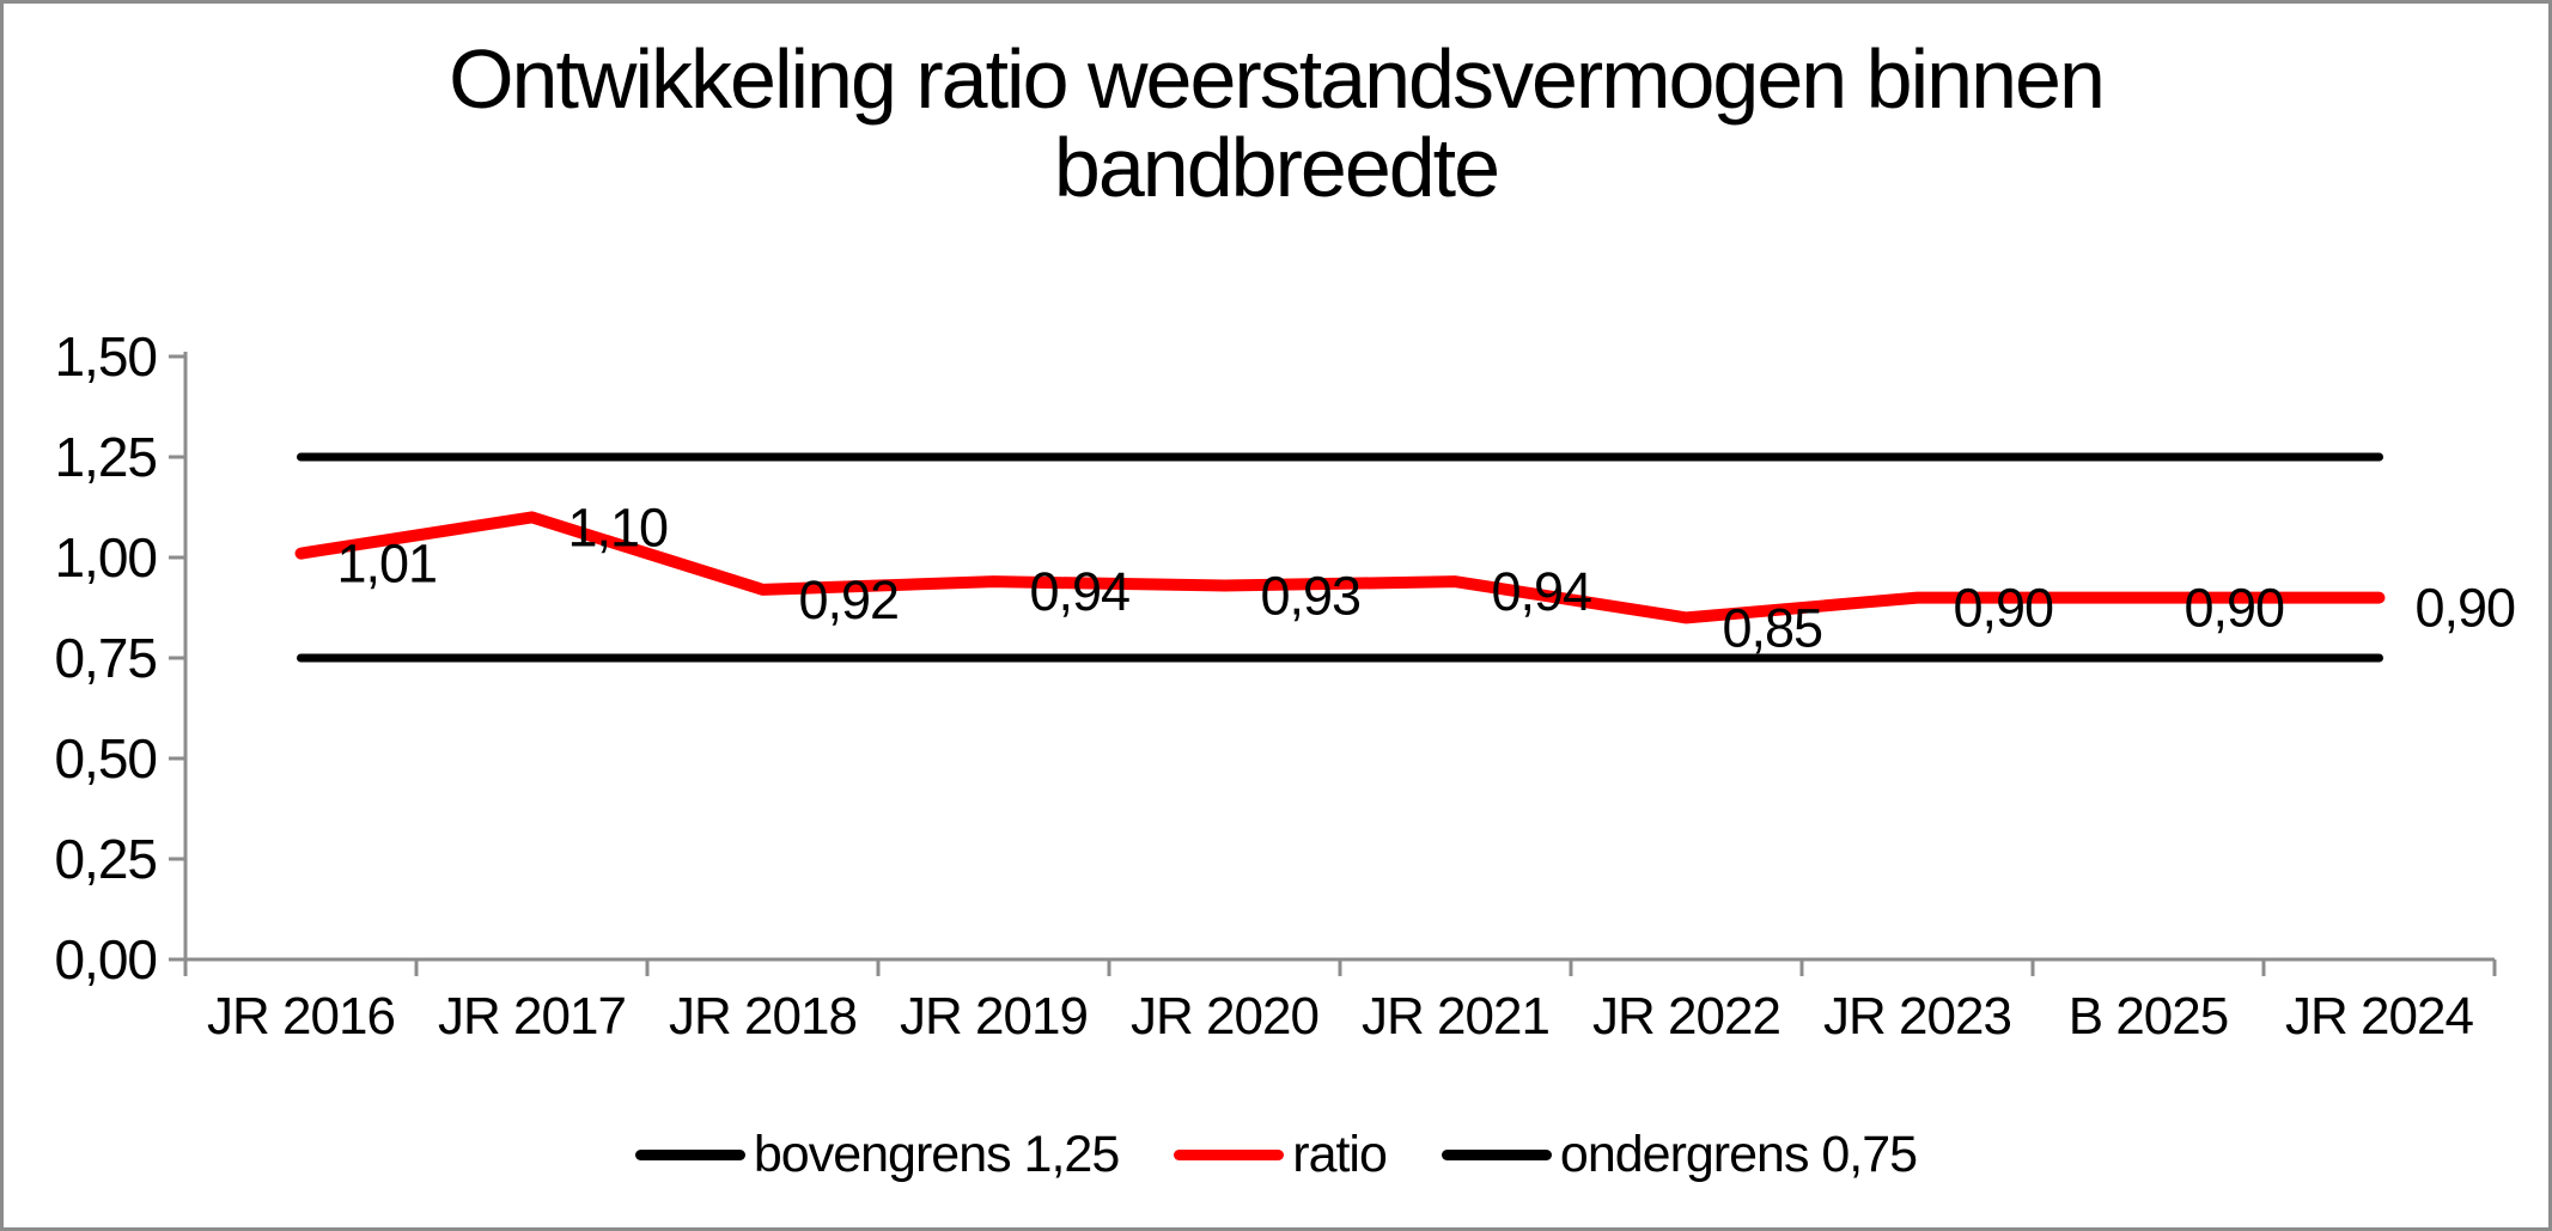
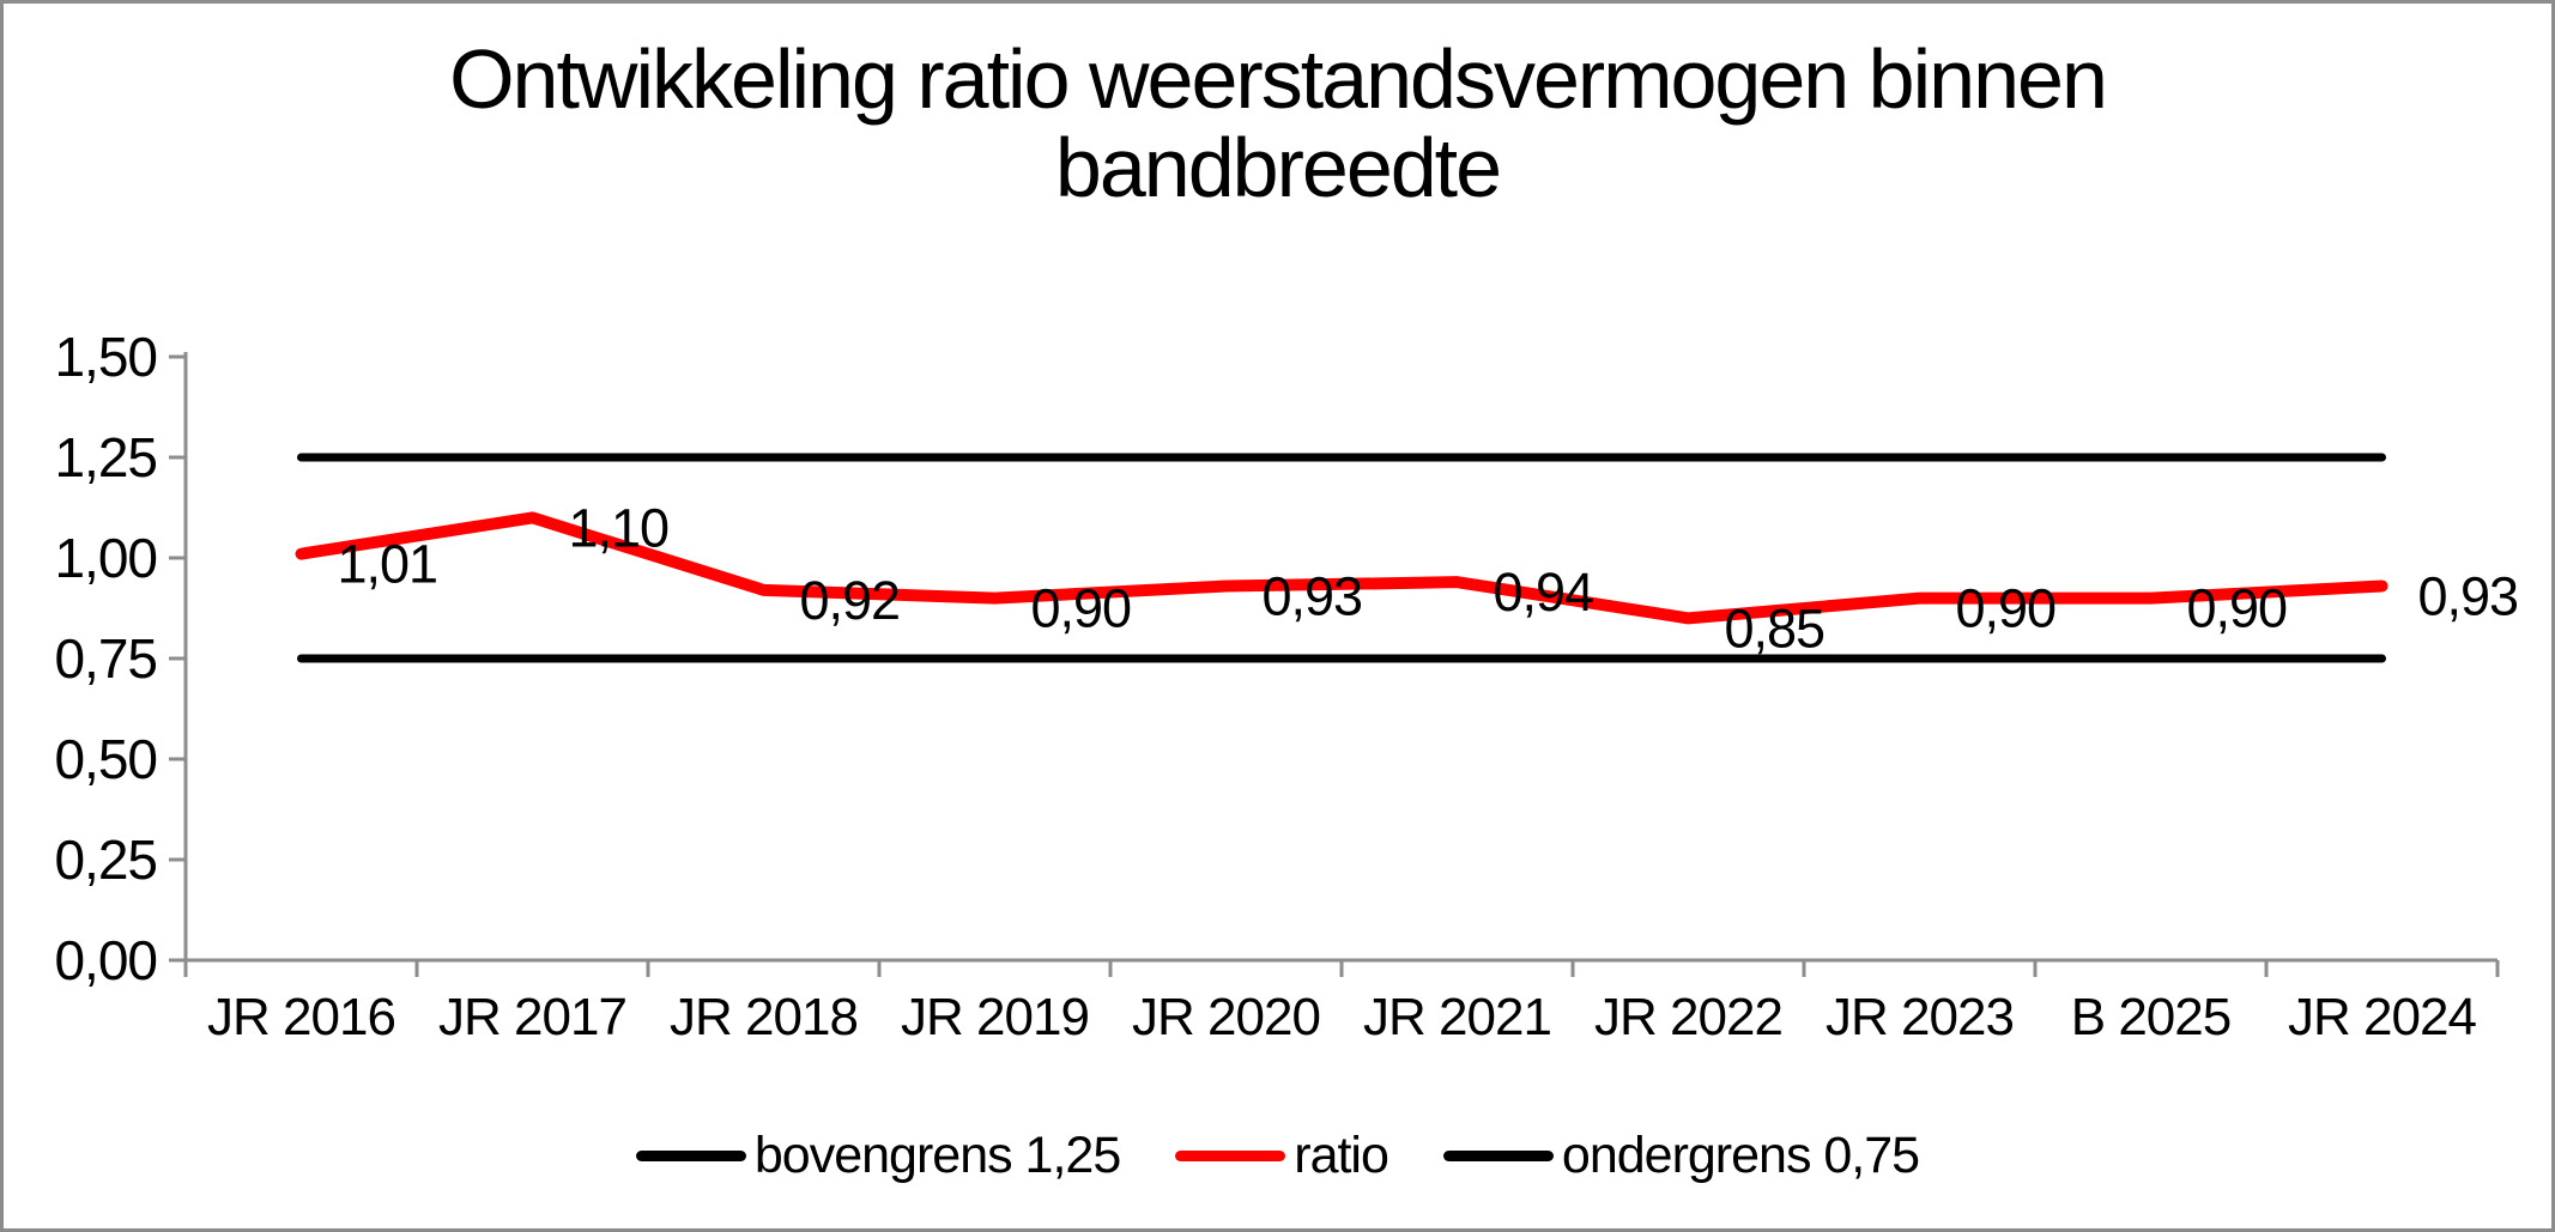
ratio/JR 2019: 0,94 -> 0,90
ratio/JR 2024: 0,90 -> 0,93
